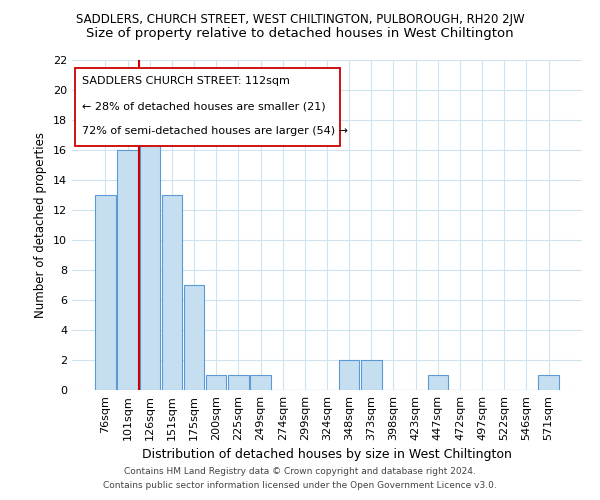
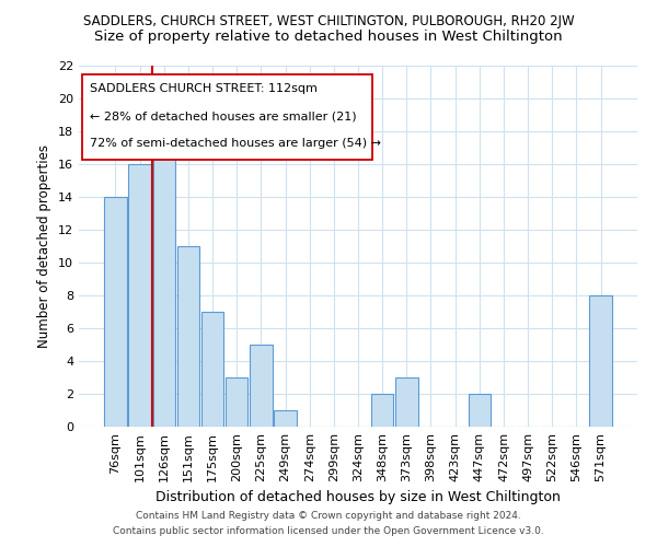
76sqm: 13 -> 14
151sqm: 13 -> 11
200sqm: 1 -> 3
225sqm: 1 -> 5
373sqm: 2 -> 3
447sqm: 1 -> 2
571sqm: 1 -> 8
